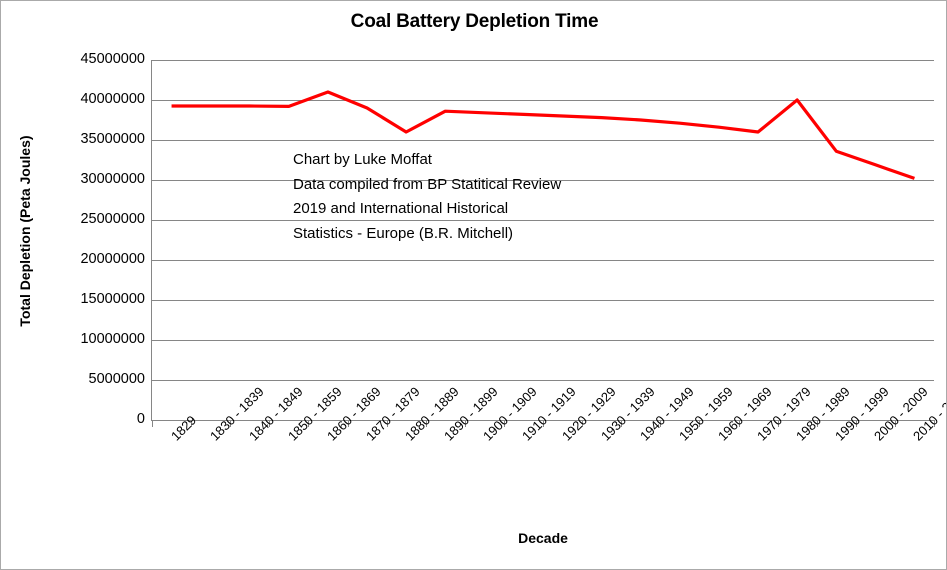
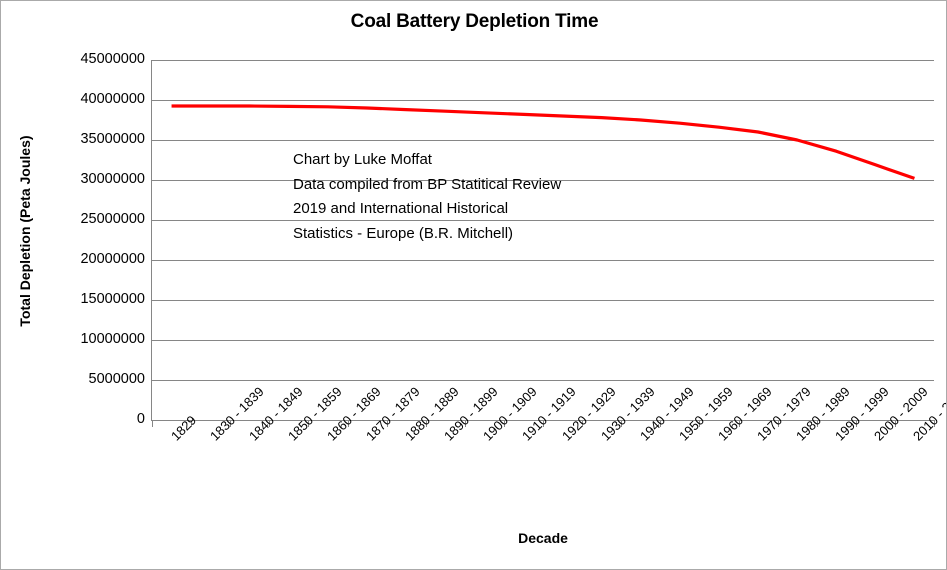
1860 - 1869: 41000000 -> 39000000
1880 - 1889: 36000000 -> 39000000
1980 - 1989: 40000000 -> 35000000
